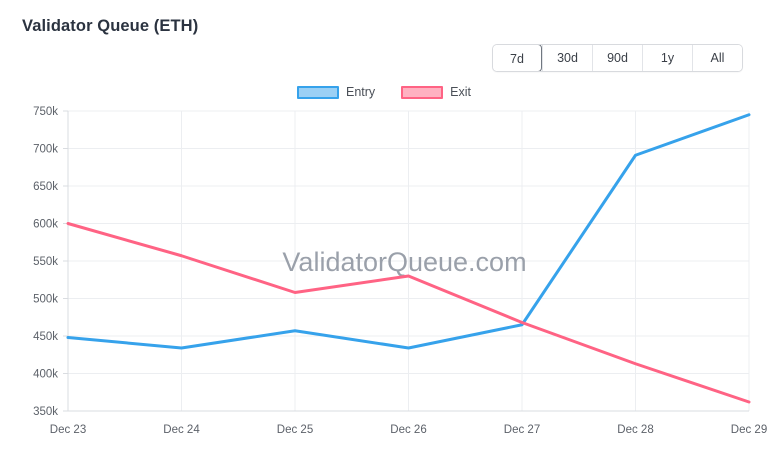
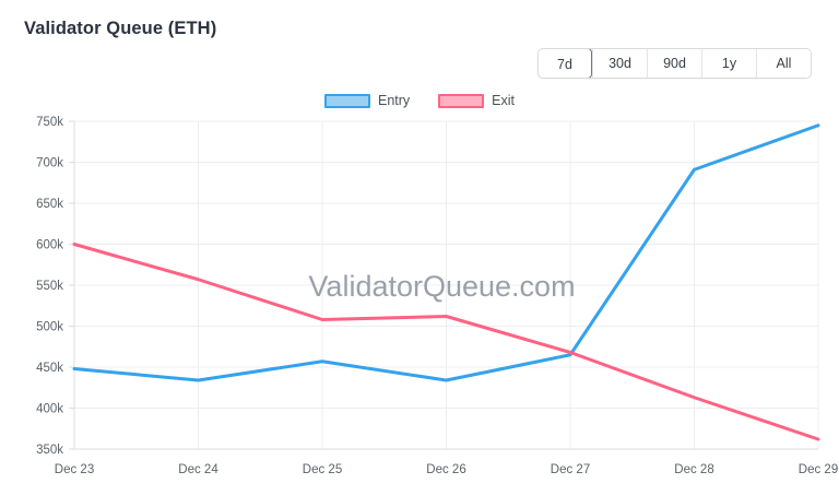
Exit/Dec 26: 530k -> 510k
